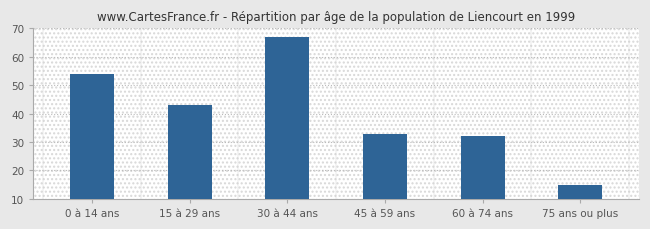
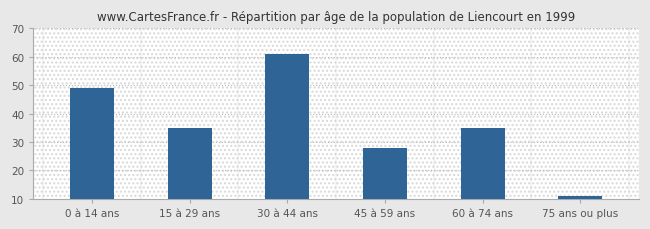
0 à 14 ans: 54 -> 49
15 à 29 ans: 43 -> 35
30 à 44 ans: 67 -> 61
45 à 59 ans: 33 -> 28
60 à 74 ans: 32 -> 35
75 ans ou plus: 15 -> 11
